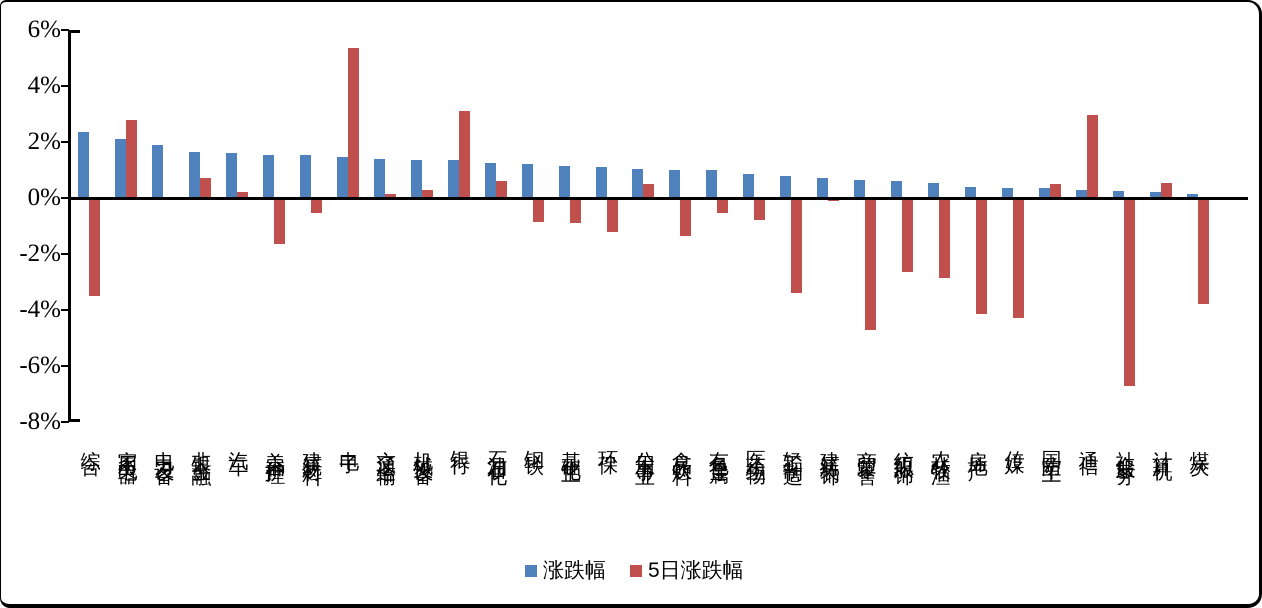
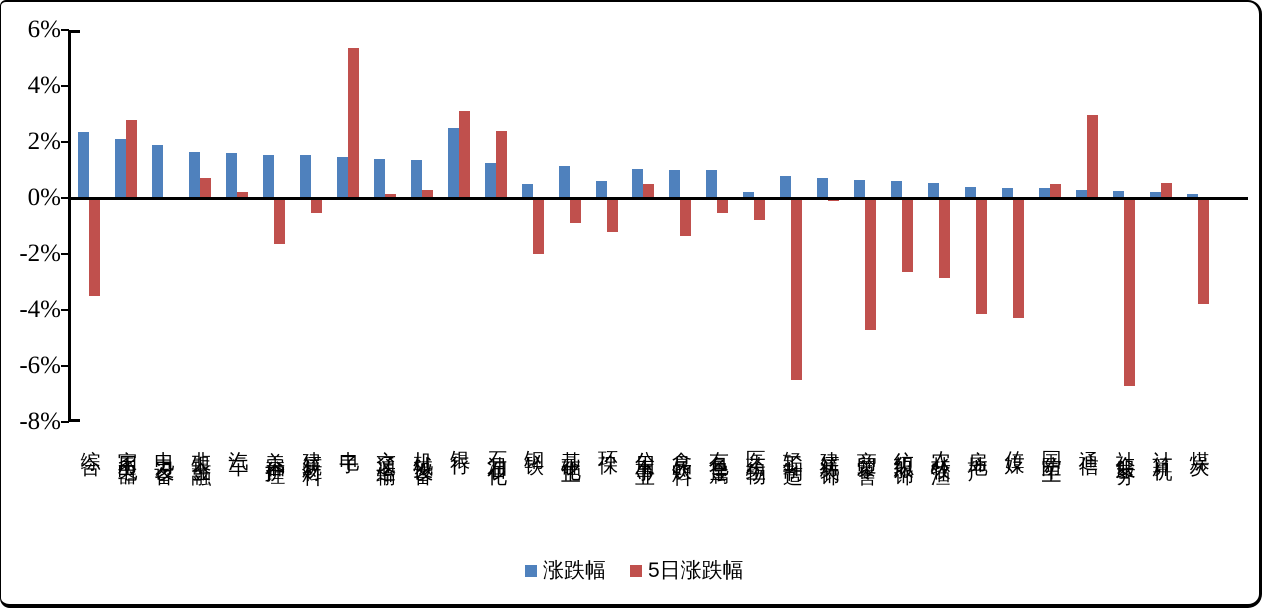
涨跌幅/银行: 1.4% -> 2.5%
5日涨跌幅/石油石化: 0.6% -> 2.4%
涨跌幅/钢铁: 1.2% -> 0.5%
5日涨跌幅/钢铁: -0.8% -> -2.0%
涨跌幅/环保: 1.1% -> 0.6%
涨跌幅/医药生物: 0.8% -> 0.2%
5日涨跌幅/轻工制造: -3.4% -> -6.5%
